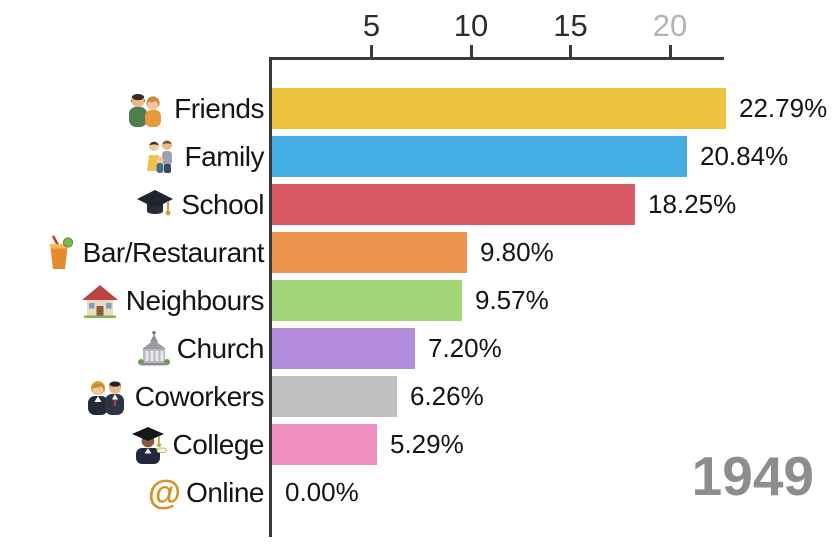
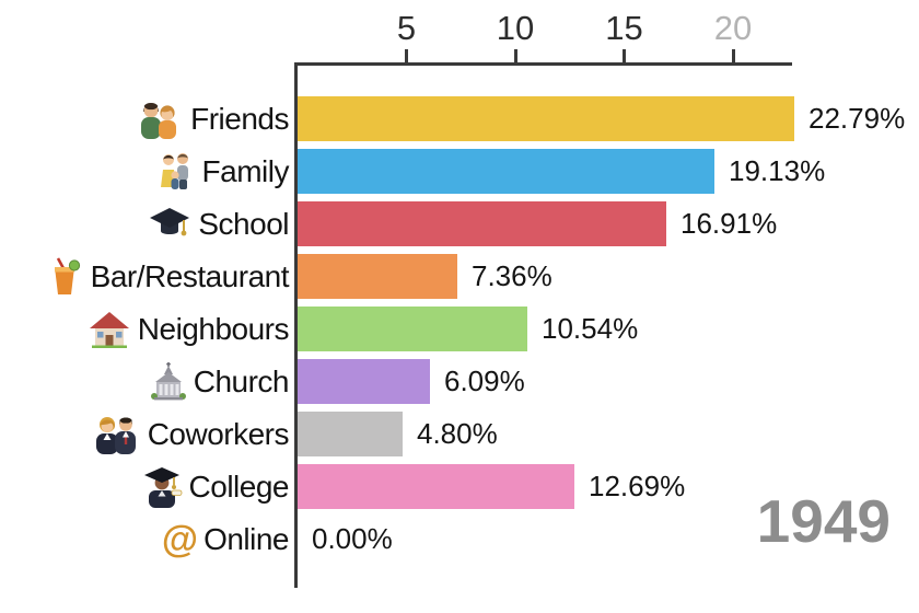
Family: 20.84% -> 19.13%
School: 18.25% -> 16.91%
Bar/Restaurant: 9.80% -> 7.36%
Neighbours: 9.57% -> 10.54%
Church: 7.20% -> 6.09%
Coworkers: 6.26% -> 4.80%
College: 5.29% -> 12.69%
